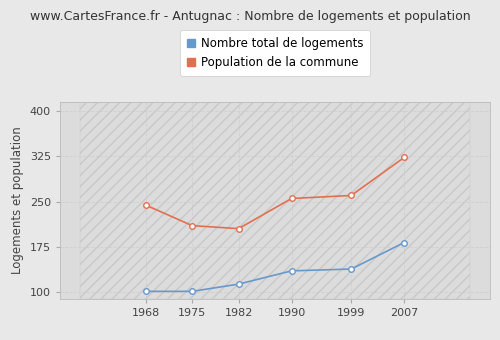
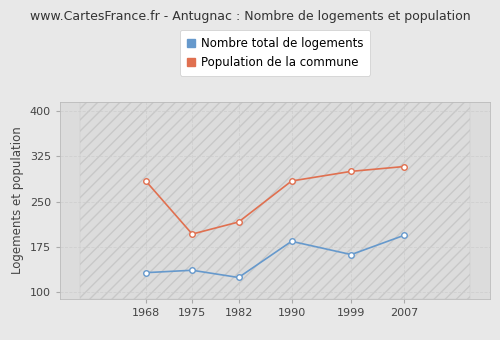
Nombre total de logements/1968: 101 -> 132
Population de la commune/1968: 244 -> 284
Nombre total de logements/1975: 101 -> 136
Population de la commune/1975: 210 -> 196
Nombre total de logements/1982: 113 -> 124
Population de la commune/1982: 205 -> 216
Nombre total de logements/1990: 135 -> 184
Population de la commune/1990: 255 -> 284
Nombre total de logements/1999: 138 -> 162
Population de la commune/1999: 260 -> 300
Nombre total de logements/2007: 182 -> 194
Population de la commune/2007: 323 -> 308
